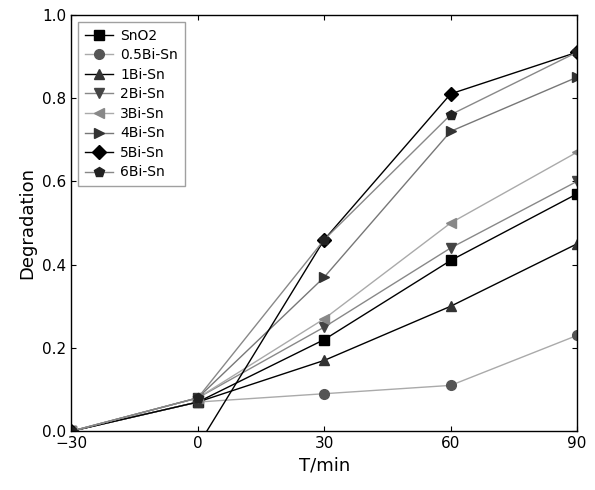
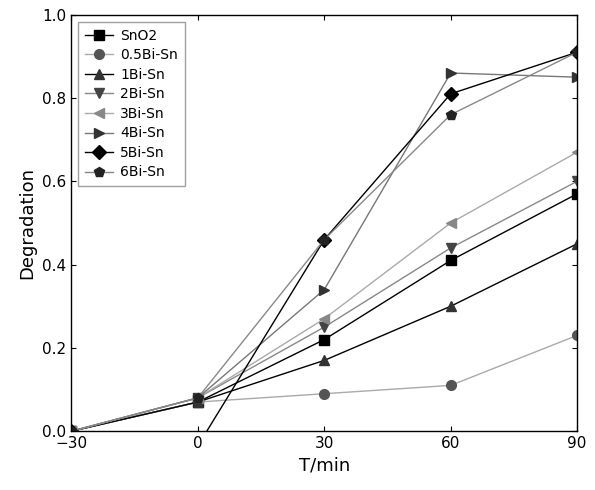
4Bi-Sn/30: 0.37 -> 0.34
4Bi-Sn/60: 0.72 -> 0.86
